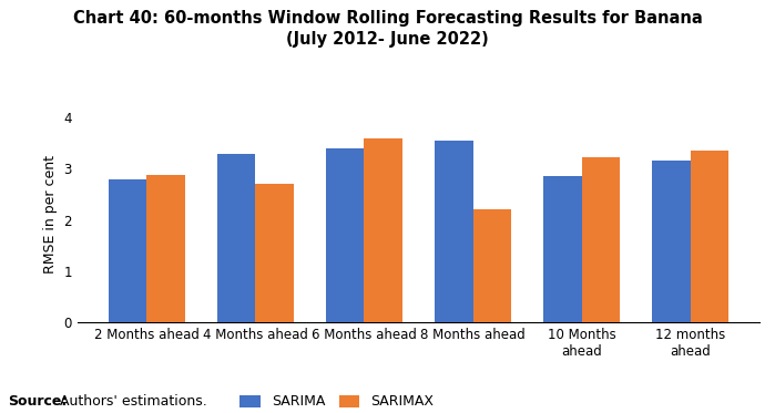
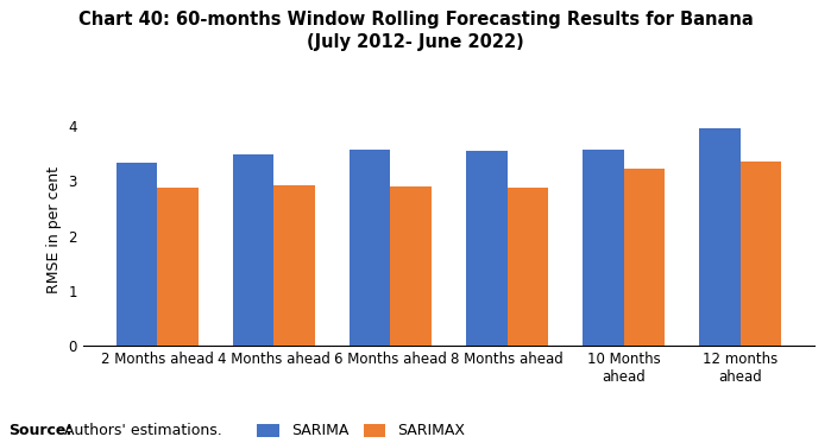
SARIMA/2 Months ahead: 2.80 -> 3.33
SARIMA/4 Months ahead: 3.30 -> 3.48
SARIMAX/4 Months ahead: 2.70 -> 2.93
SARIMA/6 Months ahead: 3.40 -> 3.57
SARIMAX/6 Months ahead: 3.60 -> 2.90
SARIMAX/8 Months ahead: 2.20 -> 2.87
SARIMA/10 Months ahead: 2.85 -> 3.57
SARIMA/12 months ahead: 3.15 -> 3.97
